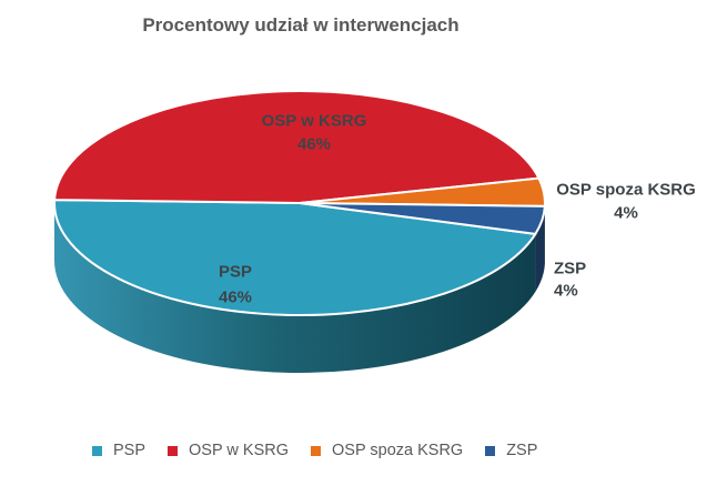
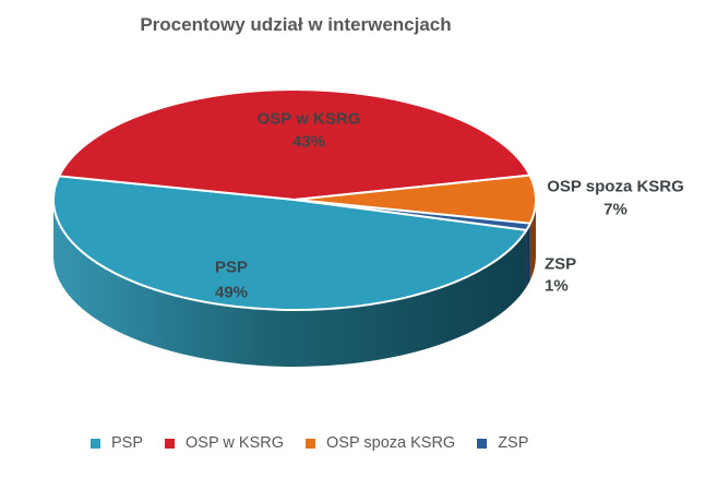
PSP: 46% -> 49%
OSP w KSRG: 46% -> 43%
OSP spoza KSRG: 4% -> 7%
ZSP: 4% -> 1%
